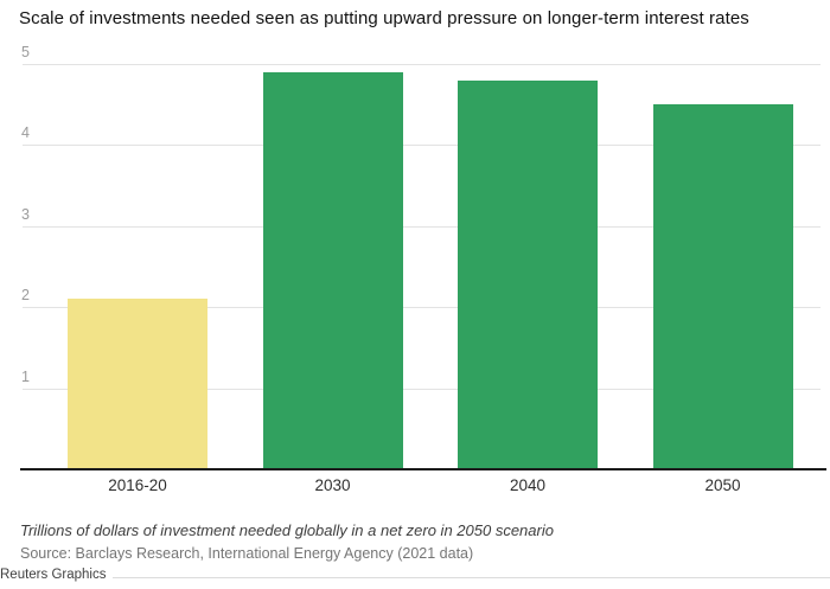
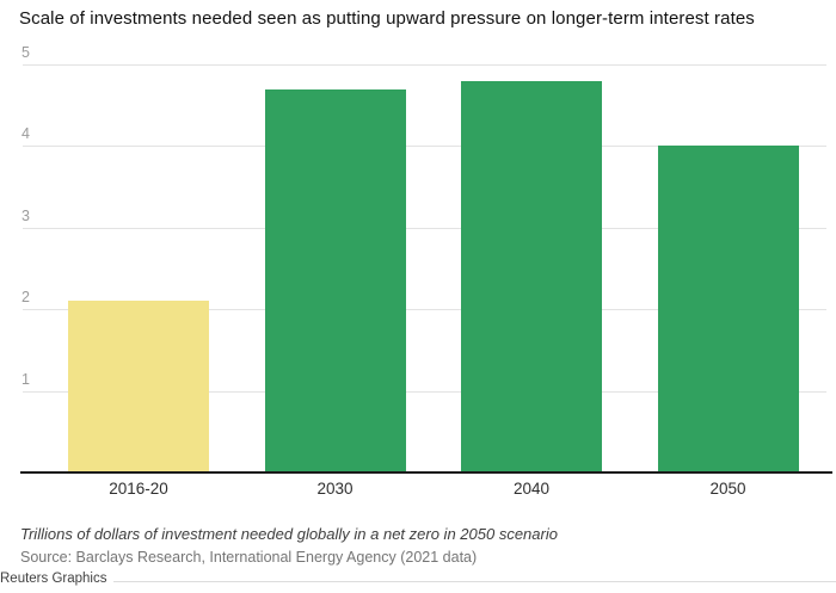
2030: 4.9 -> 4.7
2050: 4.5 -> 4.0
